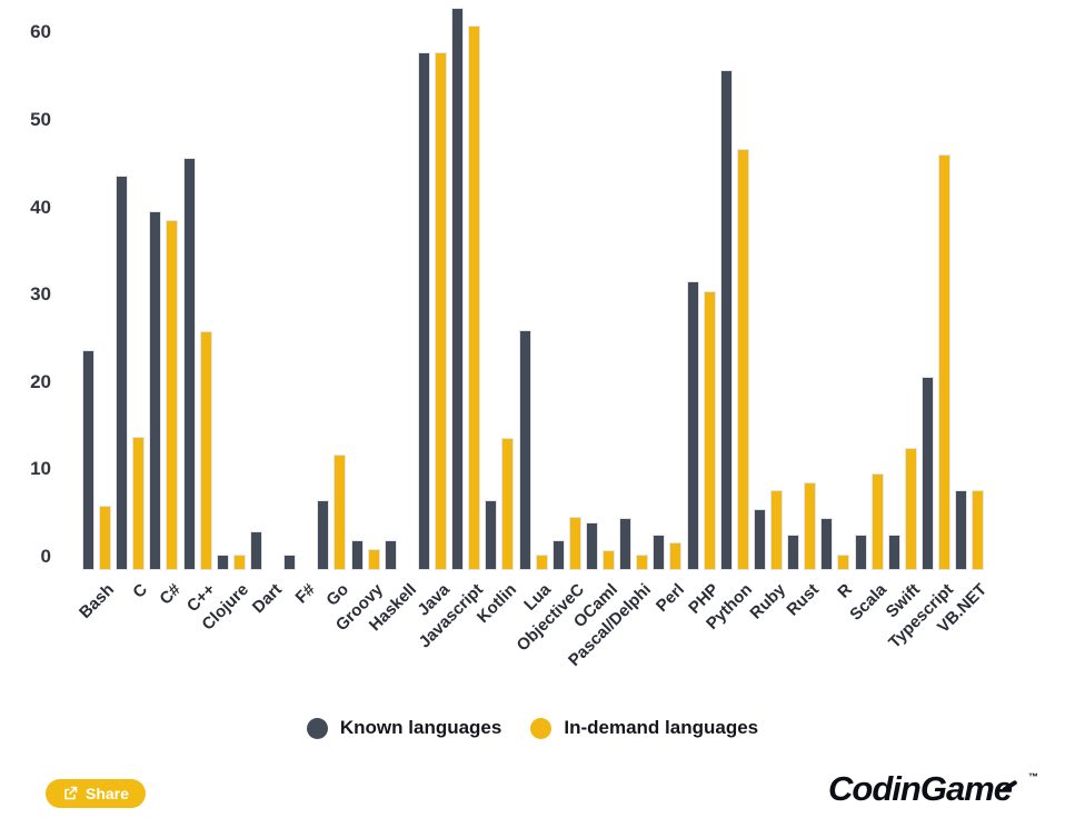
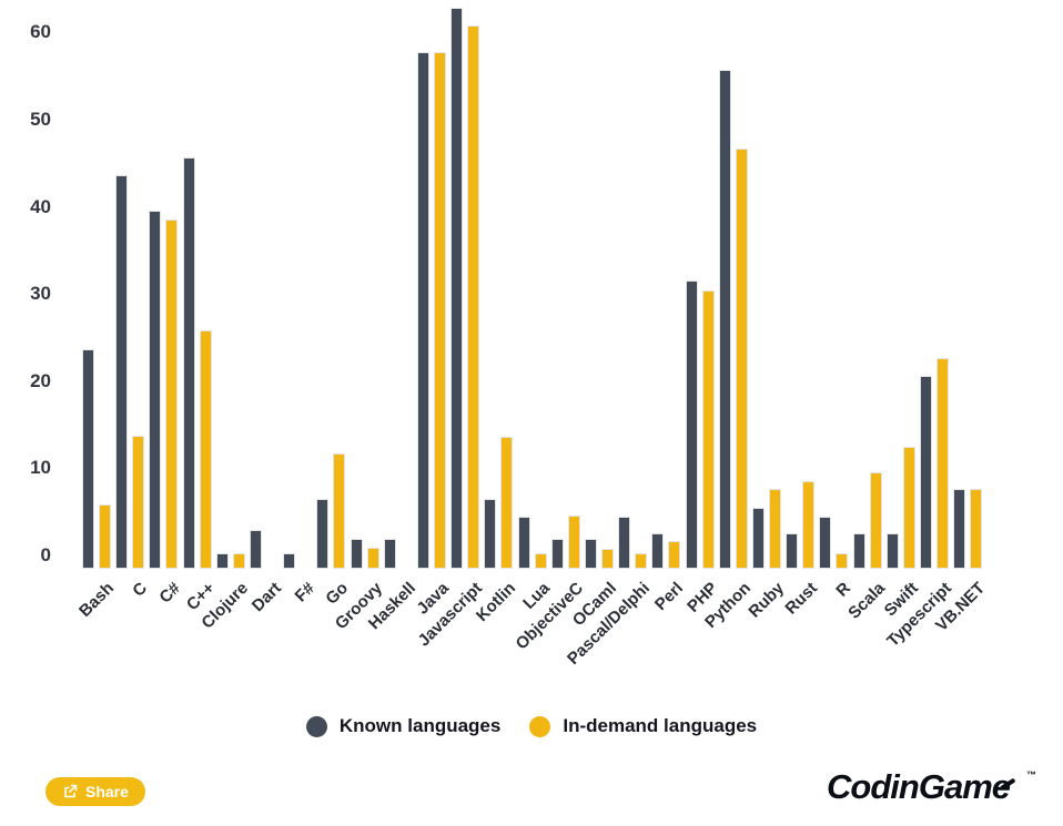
Known languages/Lua: 26 -> 4
Known languages/OCaml: 4 -> 2
In-demand languages/Typescript: 46 -> 23
